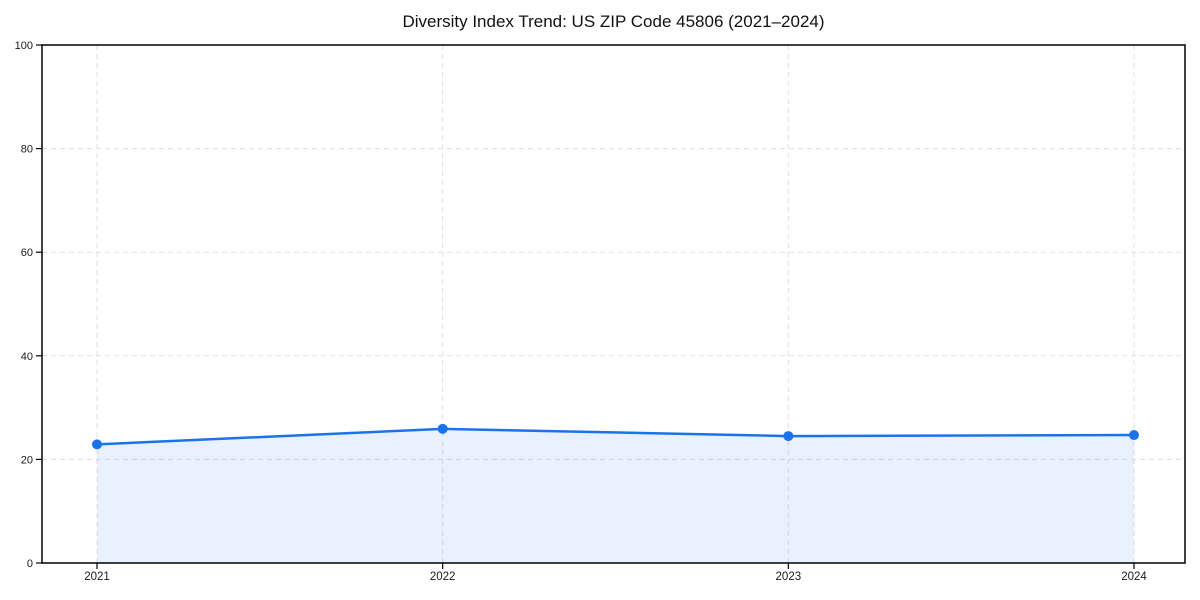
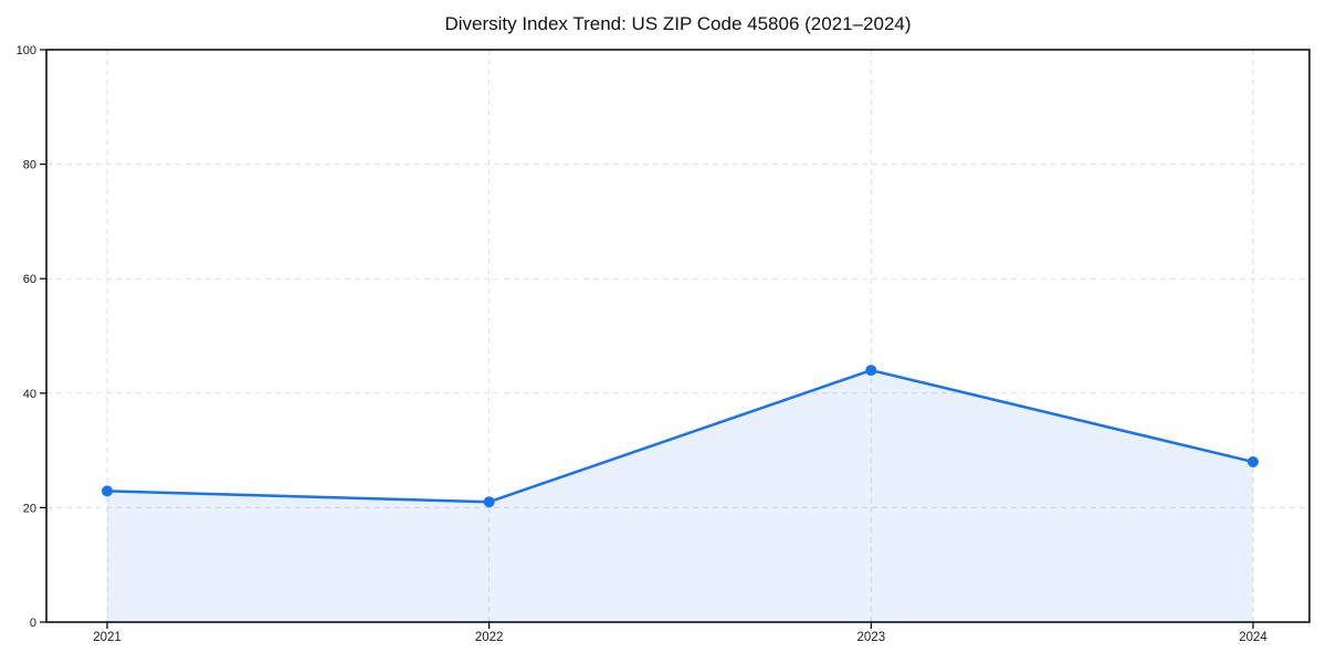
2022: 26 -> 21
2023: 24 -> 44
2024: 25 -> 28
